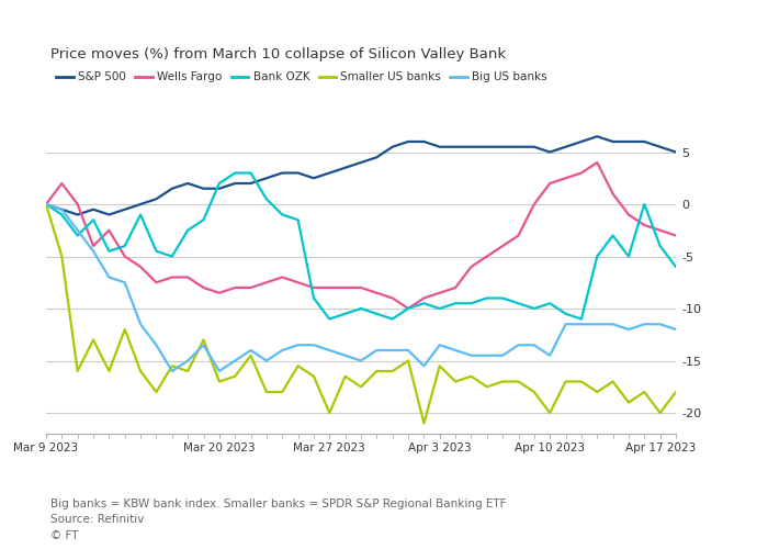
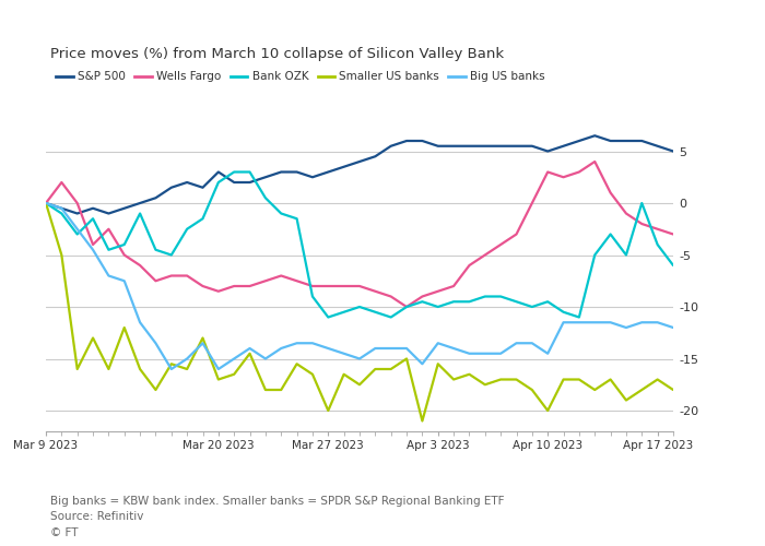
S&P 500/Mar 20 2023: 1.5 -> 3.0
Wells Fargo/Apr 10 2023: 2.0 -> 3.0
Smaller US banks/Apr 17 2023: -20.0 -> -17.0
